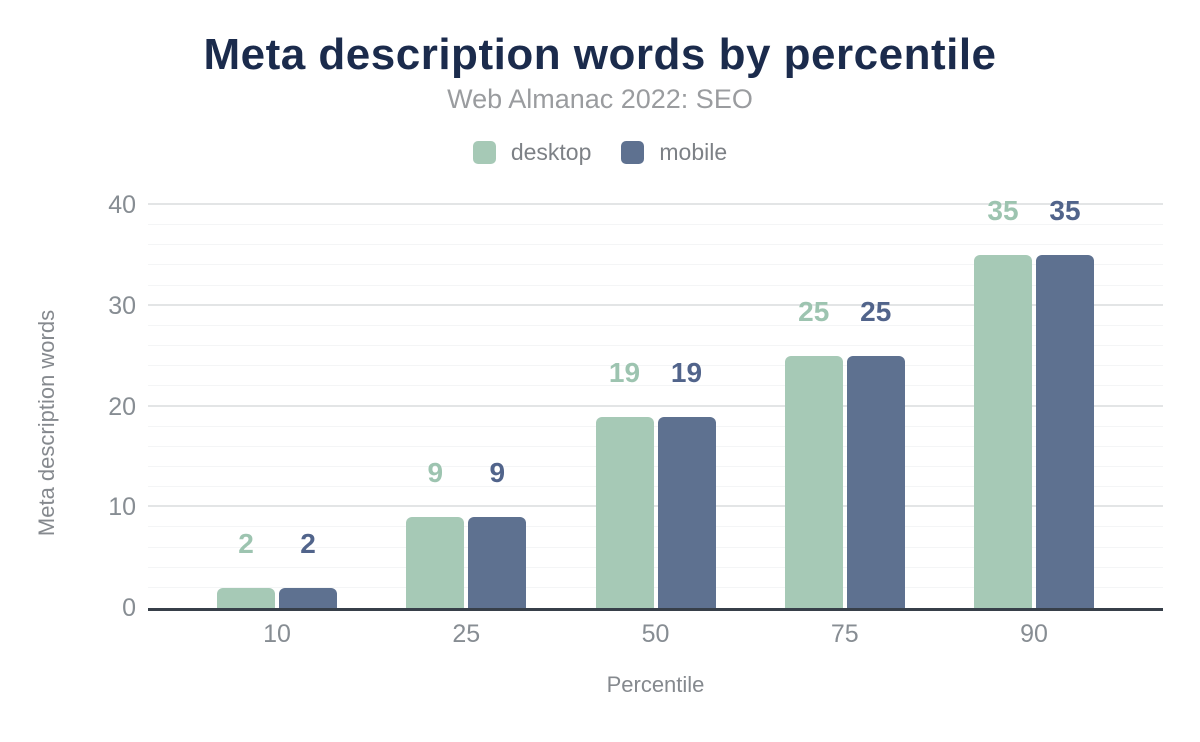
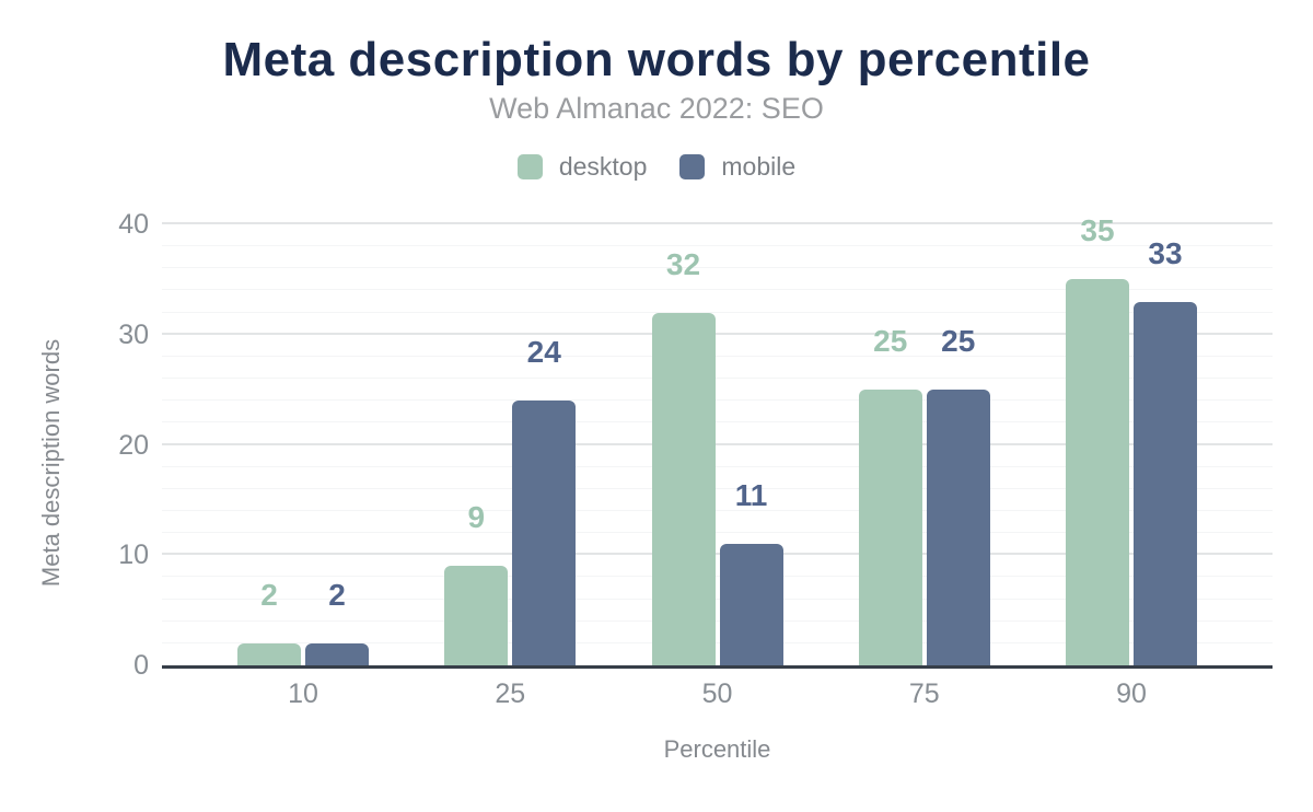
mobile/25: 9 -> 24
desktop/50: 19 -> 32
mobile/50: 19 -> 11
mobile/90: 35 -> 33
